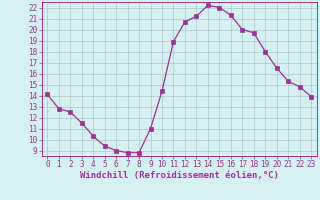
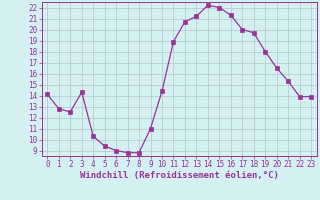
3: 11.5 -> 14.3
22: 14.8 -> 13.9
